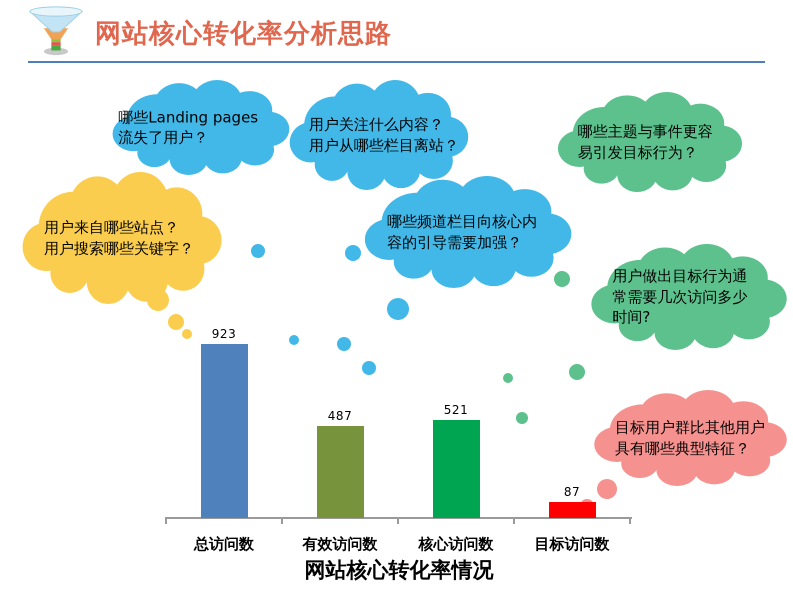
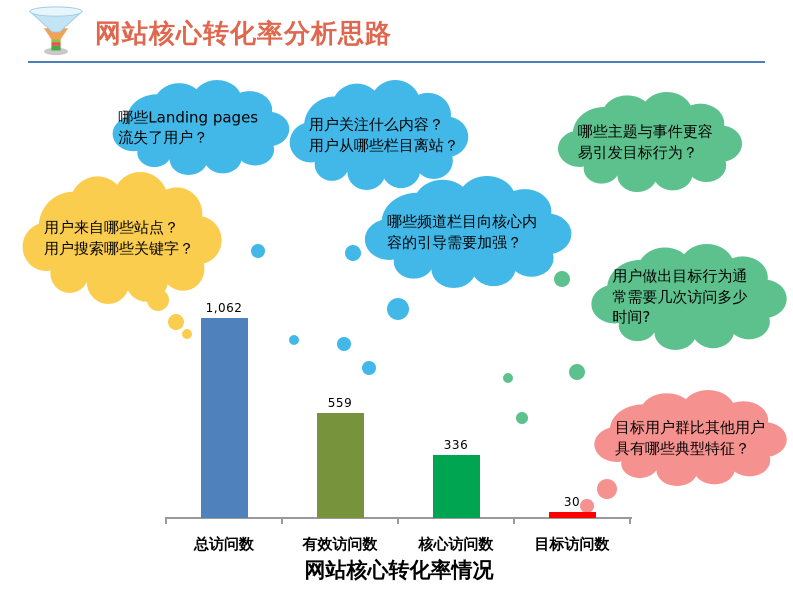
总访问数: 923 -> 1,062
有效访问数: 487 -> 559
核心访问数: 521 -> 336
目标访问数: 87 -> 30
